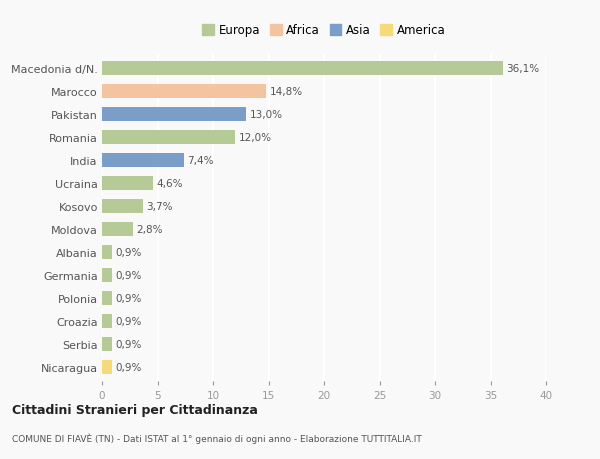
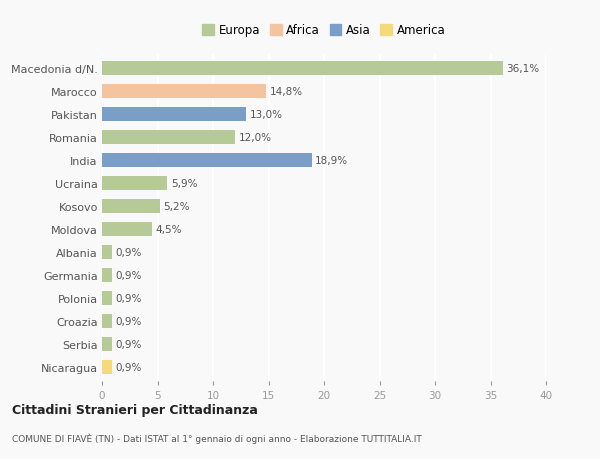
India: 7,4% -> 18,9%
Ucraina: 4,6% -> 5,9%
Kosovo: 3,7% -> 5,2%
Moldova: 2,8% -> 4,5%
